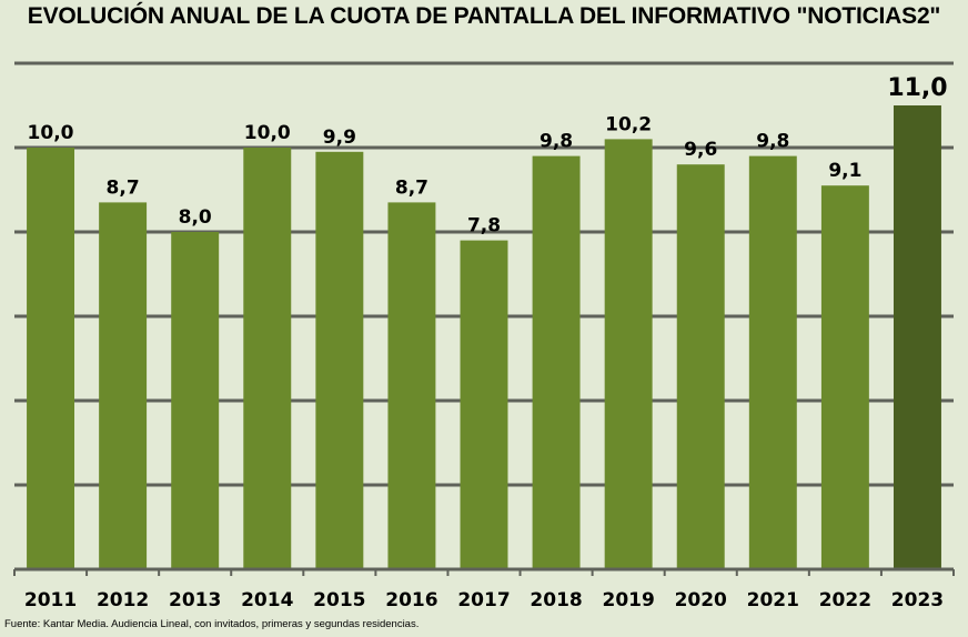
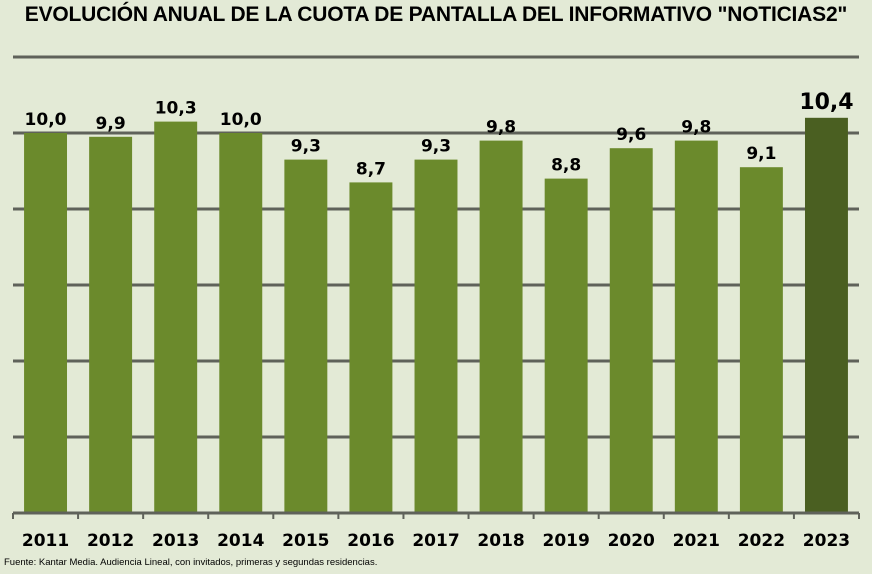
2012: 8,7 -> 9,9
2013: 8,0 -> 10,3
2015: 9,9 -> 9,3
2017: 7,8 -> 9,3
2019: 10,2 -> 8,8
2023: 11,0 -> 10,4
